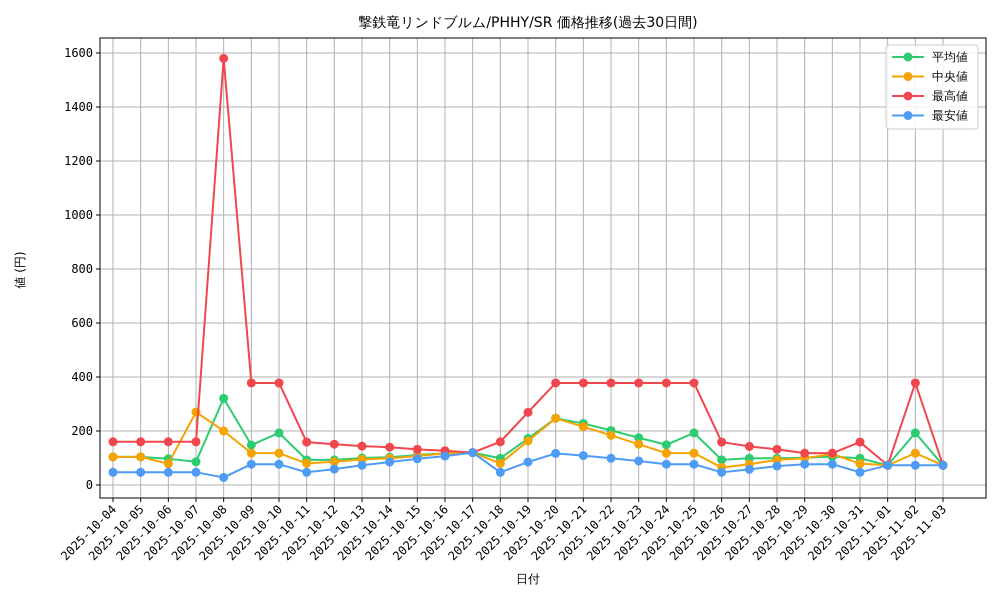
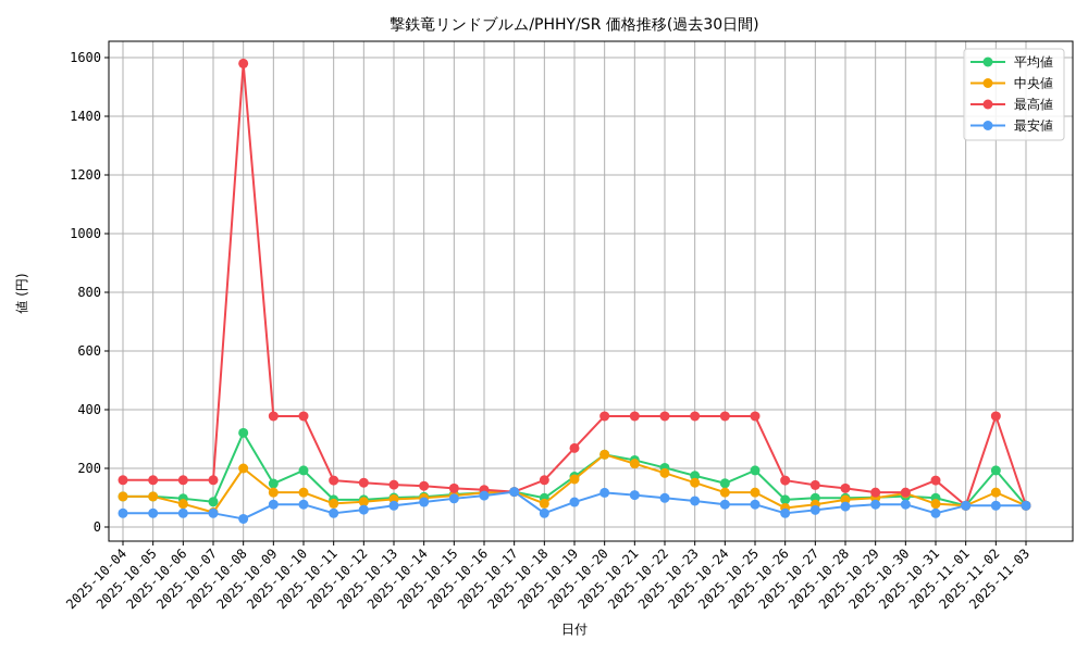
中央値/2025-10-07: 270 -> 50
